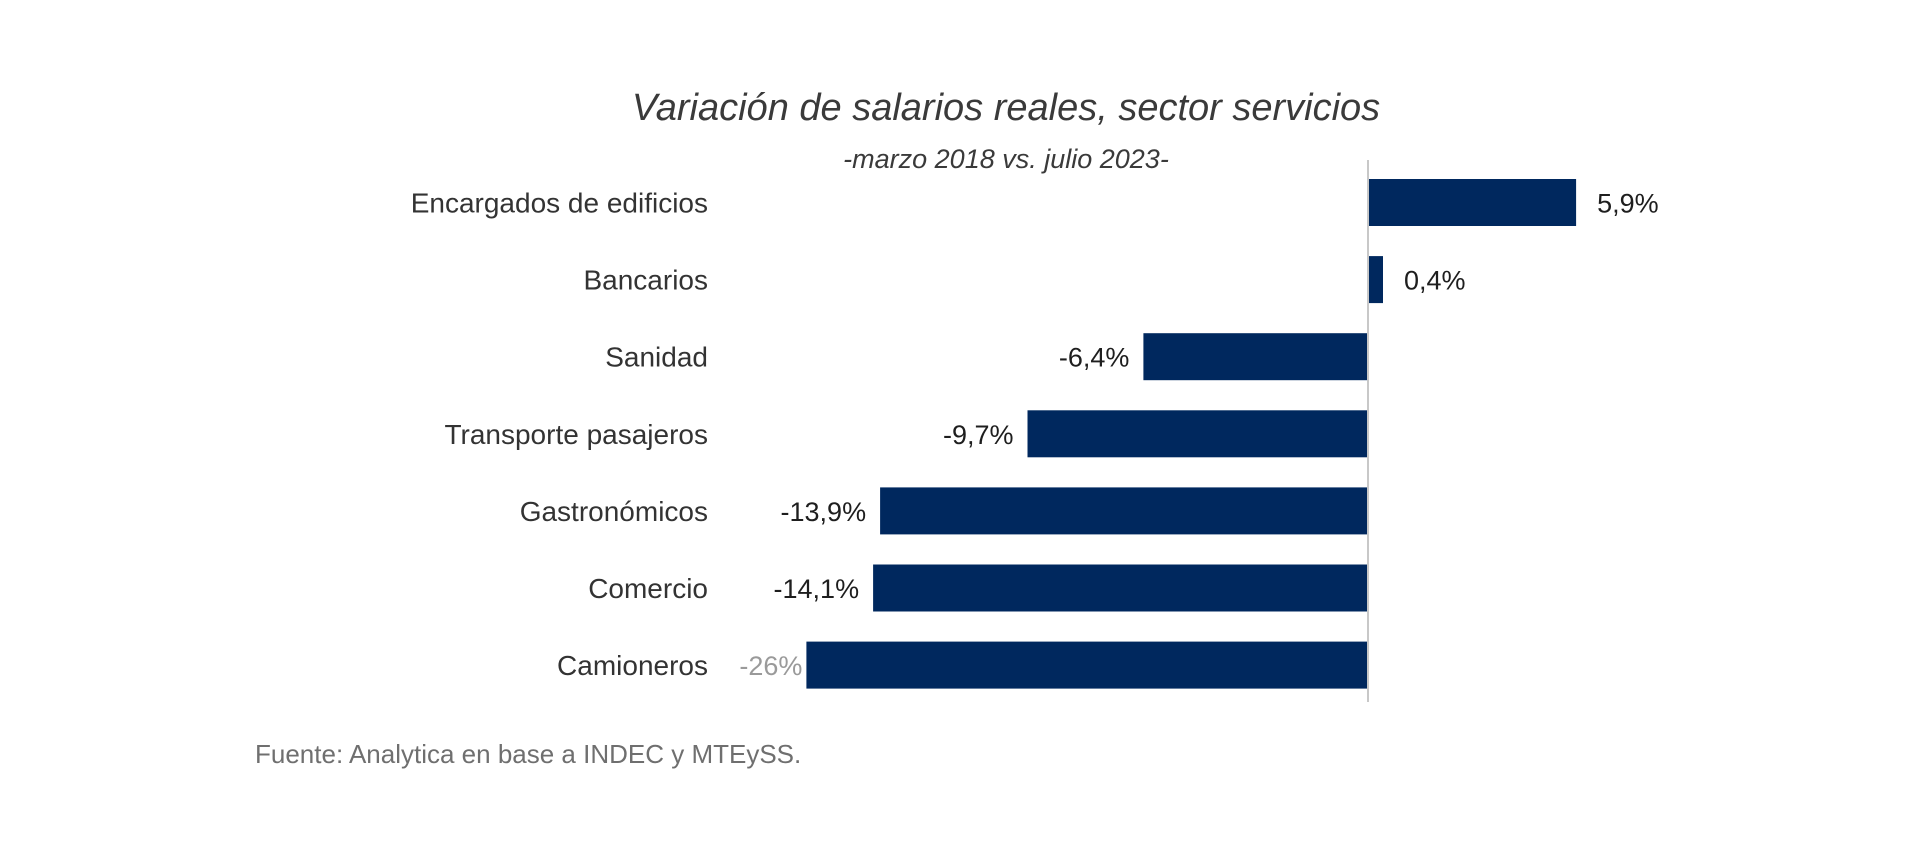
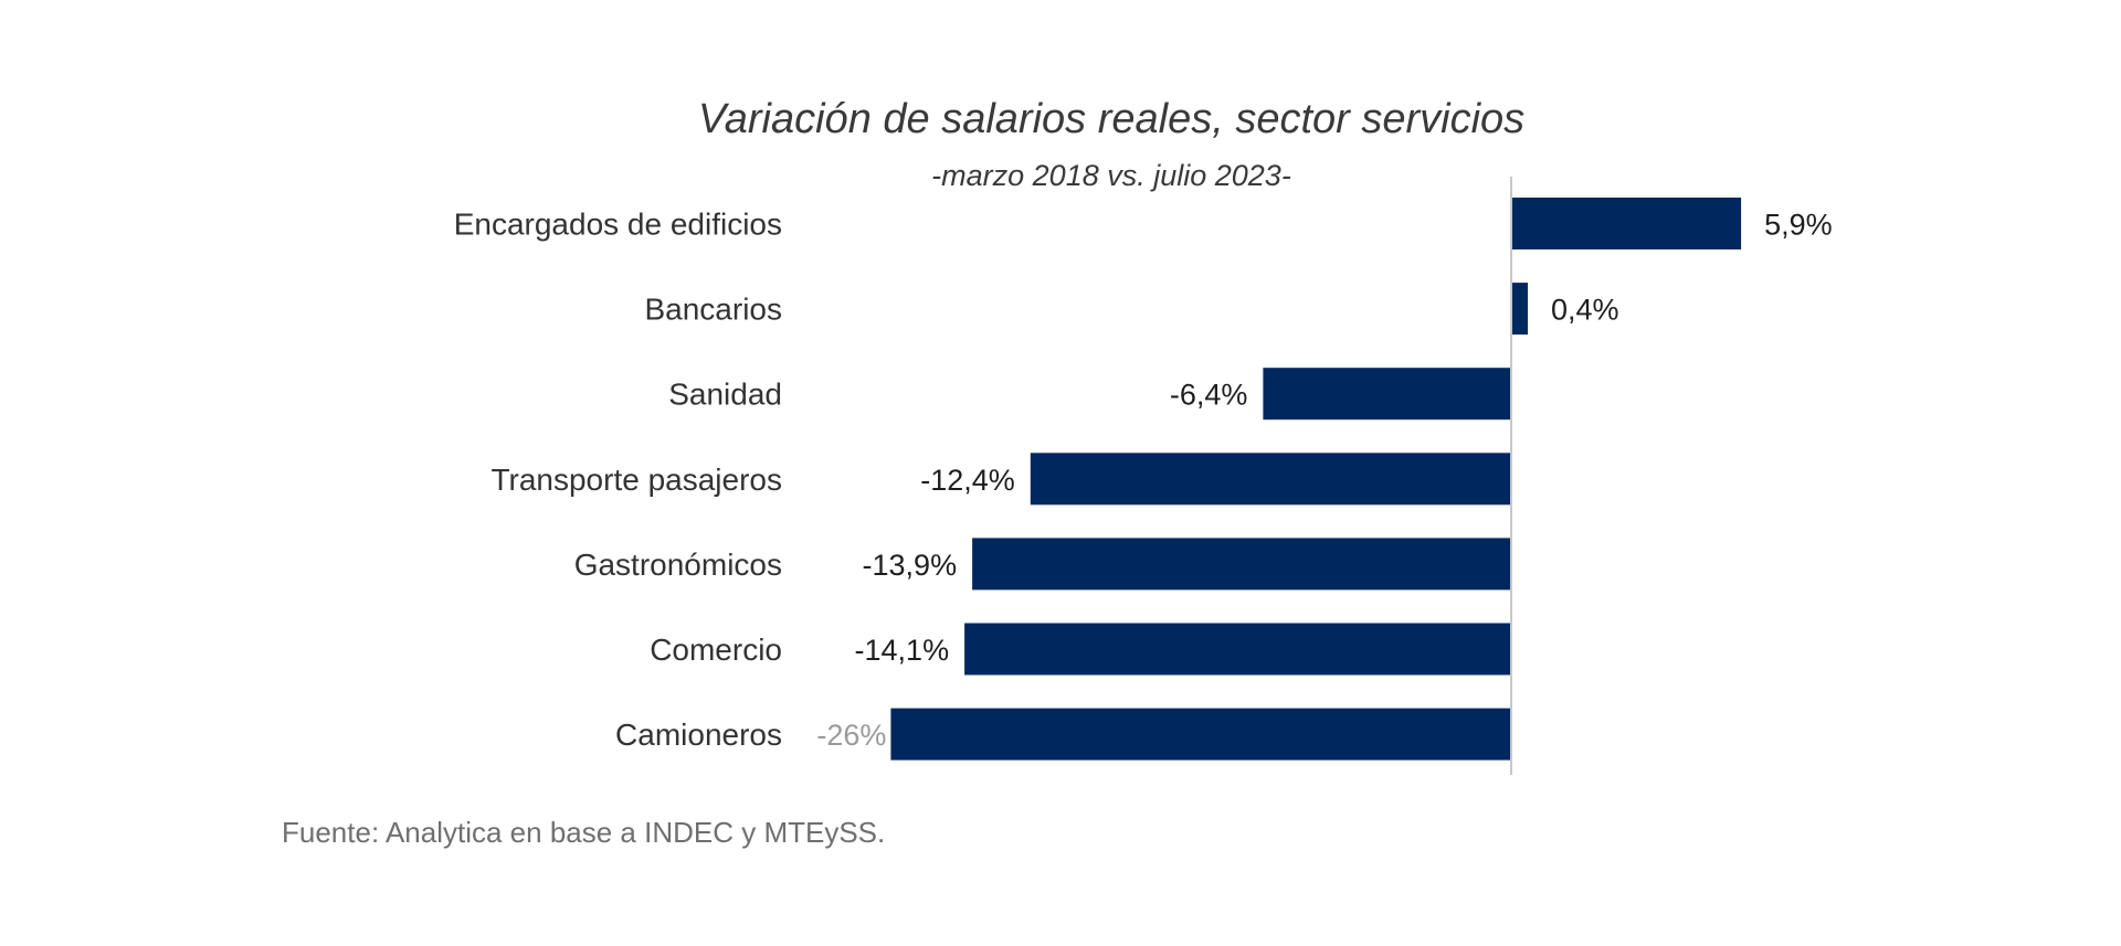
Transporte pasajeros: -9,7% -> -12,4%
